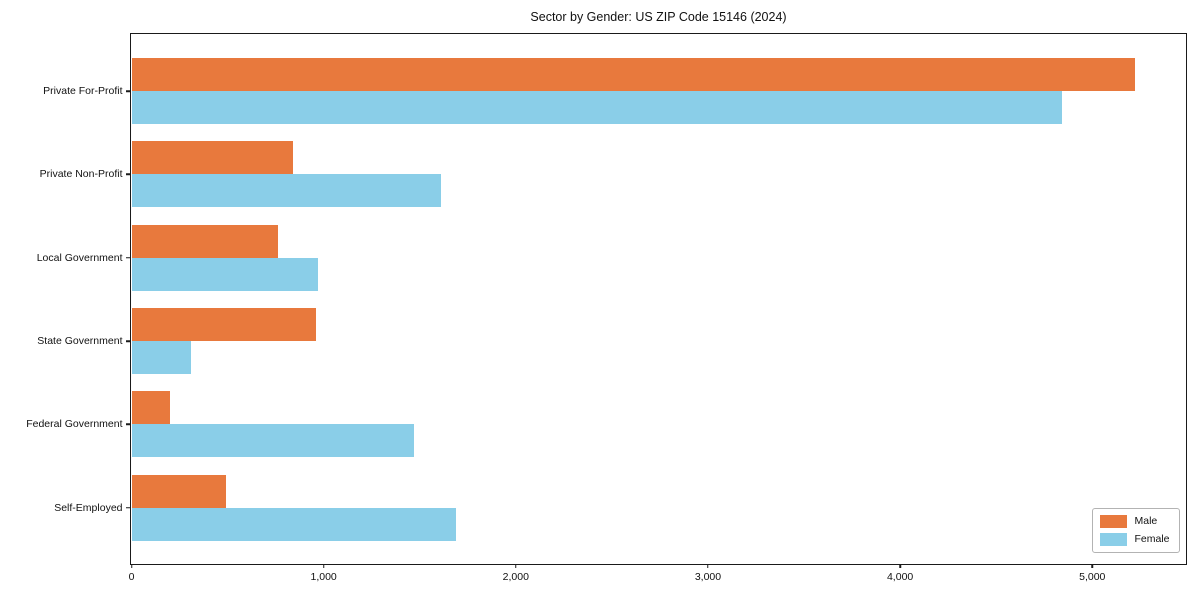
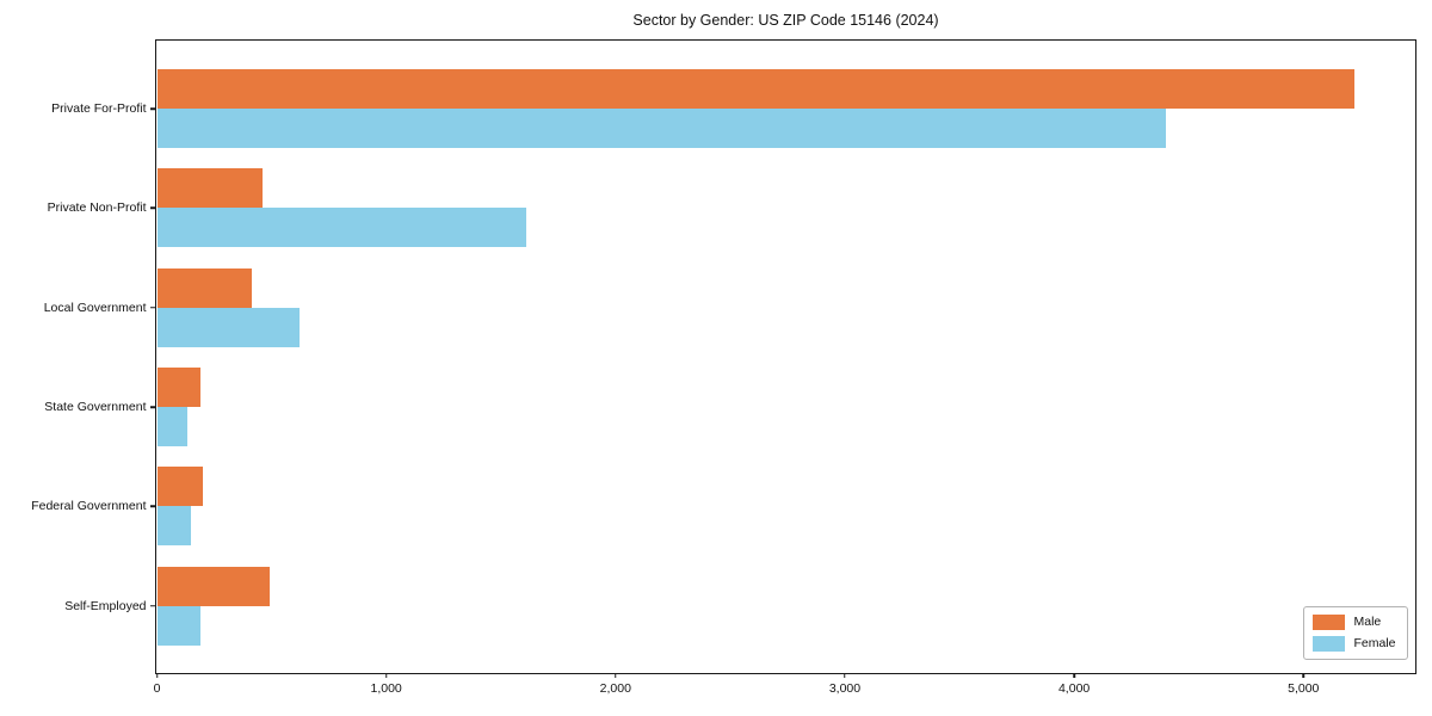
Female/Private For-Profit: 4840 -> 4400
Male/Private Non-Profit: 840 -> 460
Male/Local Government: 760 -> 420
Female/Local Government: 970 -> 620
Male/State Government: 960 -> 190
Female/State Government: 310 -> 140
Female/Federal Government: 1470 -> 150
Female/Self-Employed: 1690 -> 190
